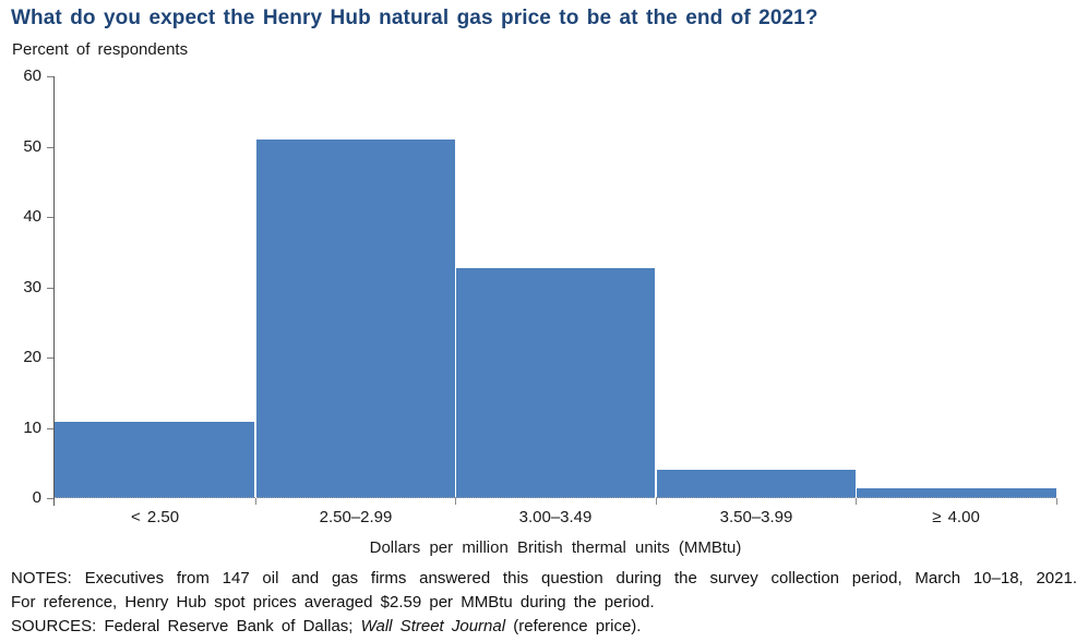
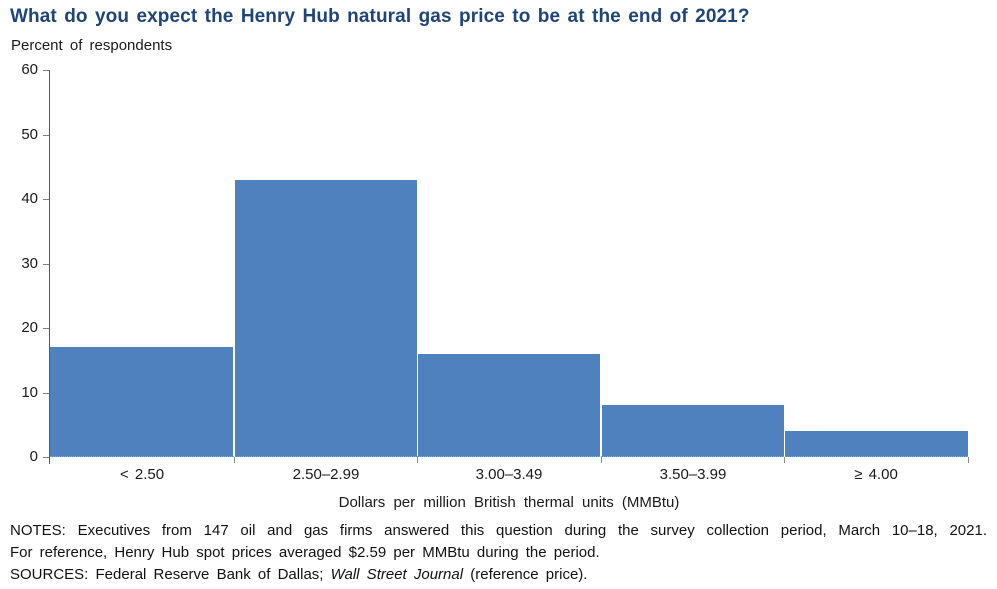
< 2.50: 11 -> 17
2.50–2.99: 51 -> 43
3.00–3.49: 33 -> 16
3.50–3.99: 4 -> 8
≥ 4.00: 1 -> 4
